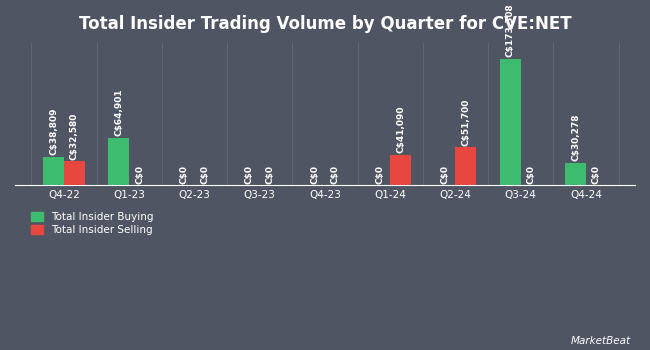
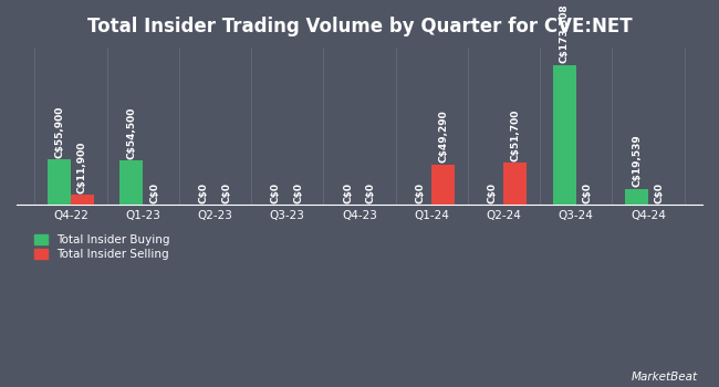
Total Insider Buying/Q4-22: C$38,809 -> C$55,900
Total Insider Selling/Q4-22: C$32,580 -> C$11,900
Total Insider Buying/Q1-23: C$64,901 -> C$54,500
Total Insider Selling/Q1-24: C$41,090 -> C$49,290
Total Insider Buying/Q4-24: C$30,278 -> C$19,539
